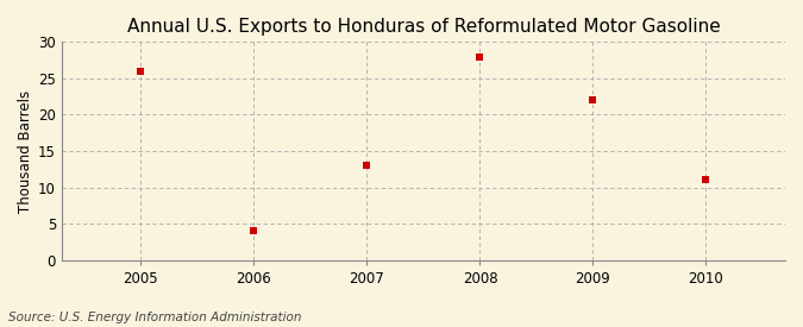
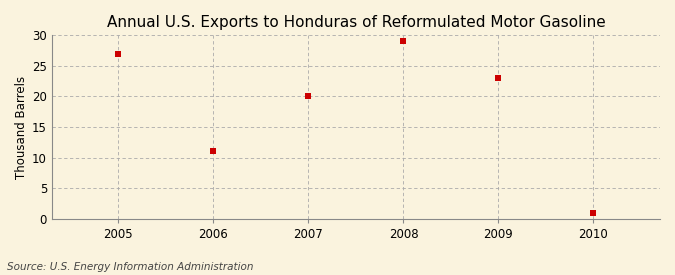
2005: 26 -> 27
2006: 4 -> 11
2007: 13 -> 20
2008: 28 -> 29
2009: 22 -> 23
2010: 11 -> 1
